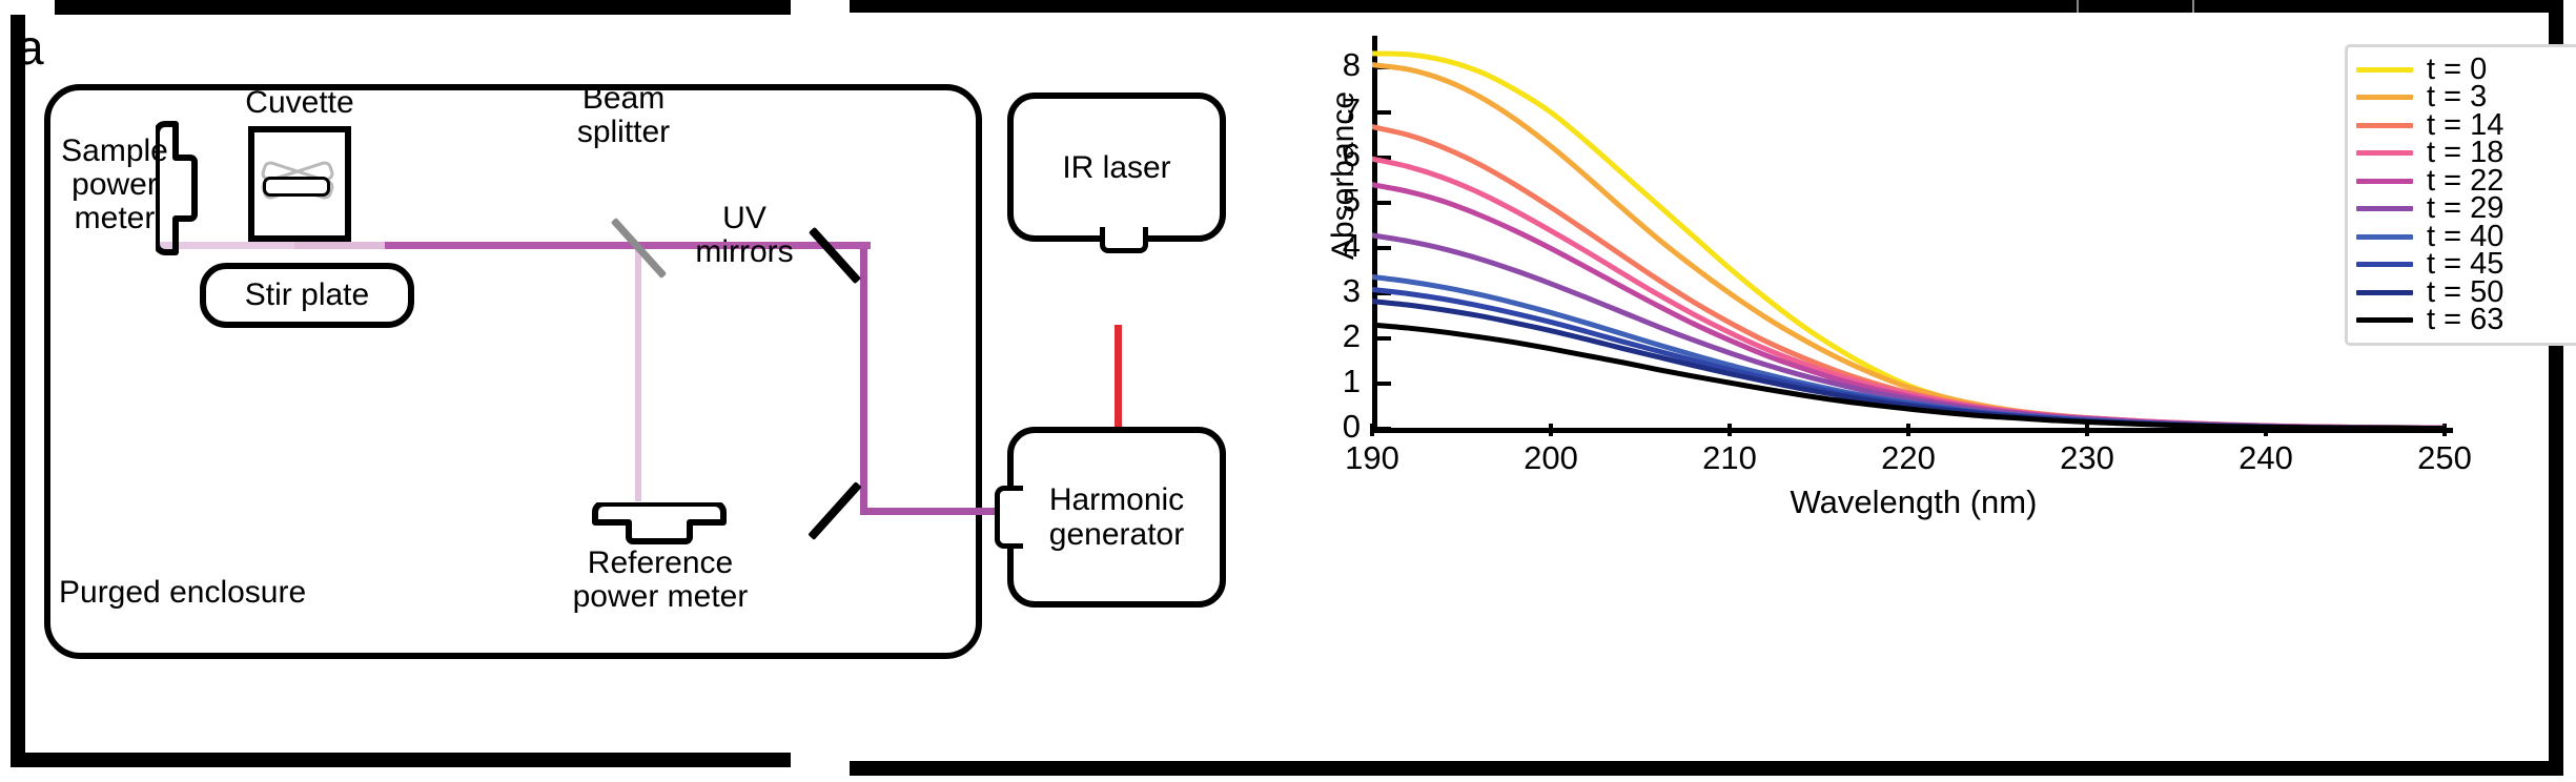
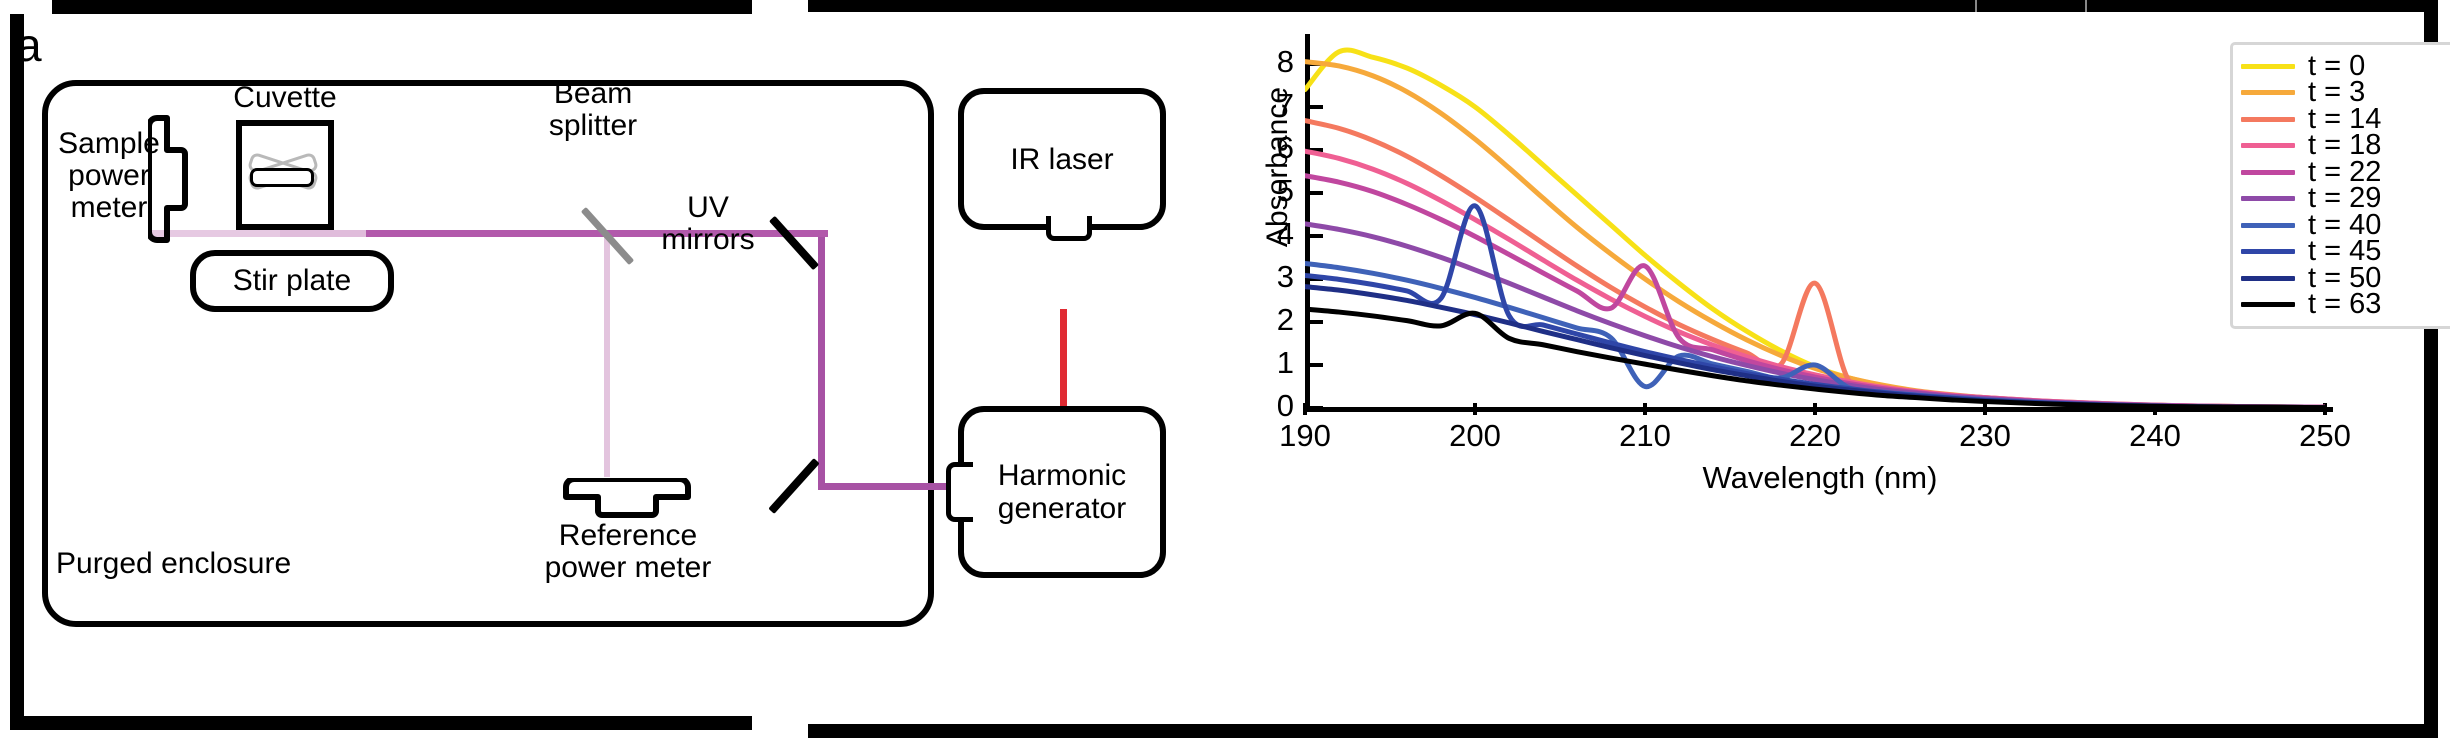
t = 0/190: 8.3 -> 7.4
t = 45/200: 2.4 -> 4.7
t = 63/200: 1.8 -> 2.2
t = 22/210: 2.0 -> 3.3
t = 40/210: 1.4 -> 0.5
t = 14/220: 0.8 -> 2.9
t = 40/220: 0.6 -> 1.0
